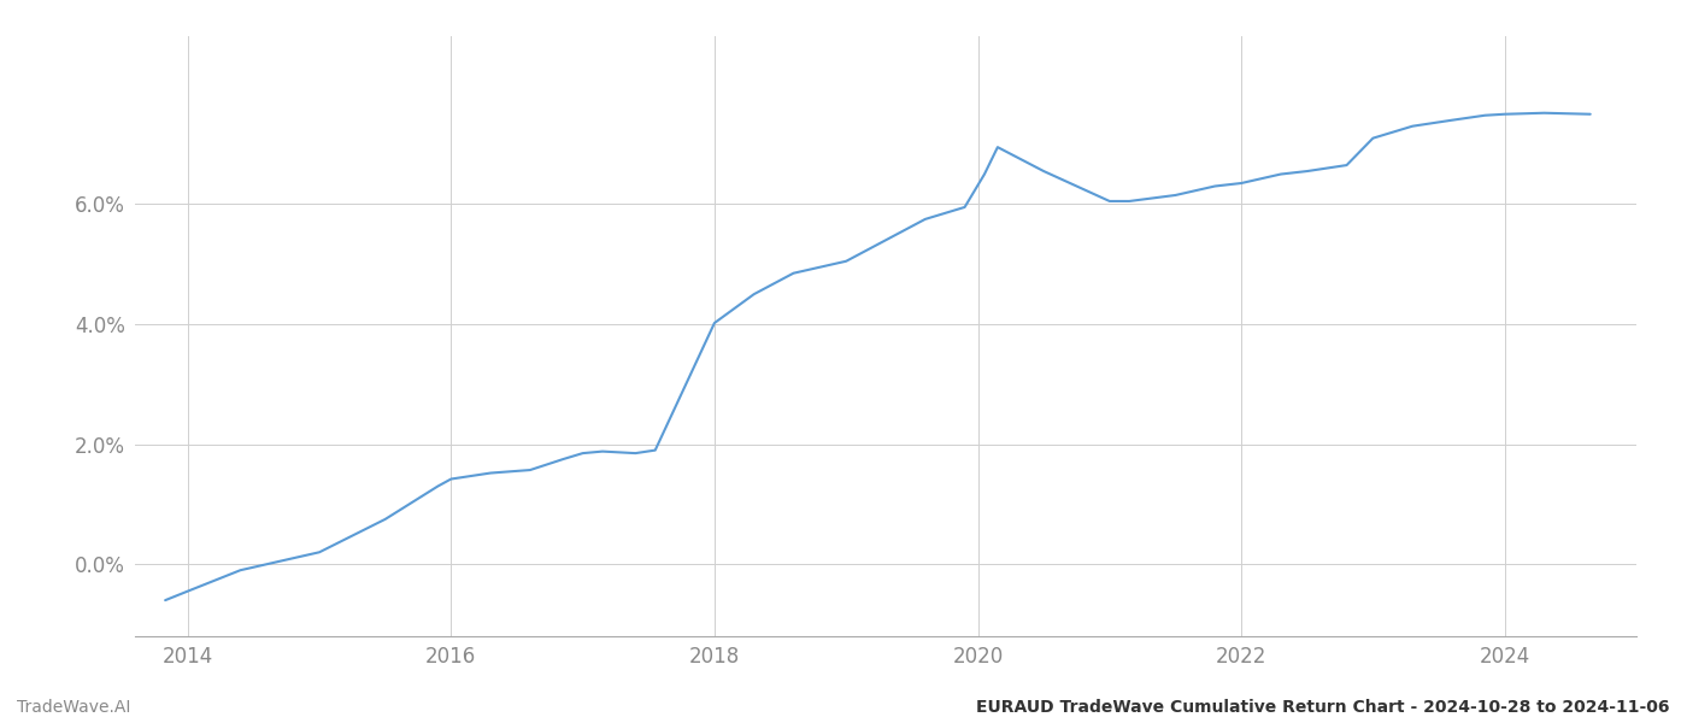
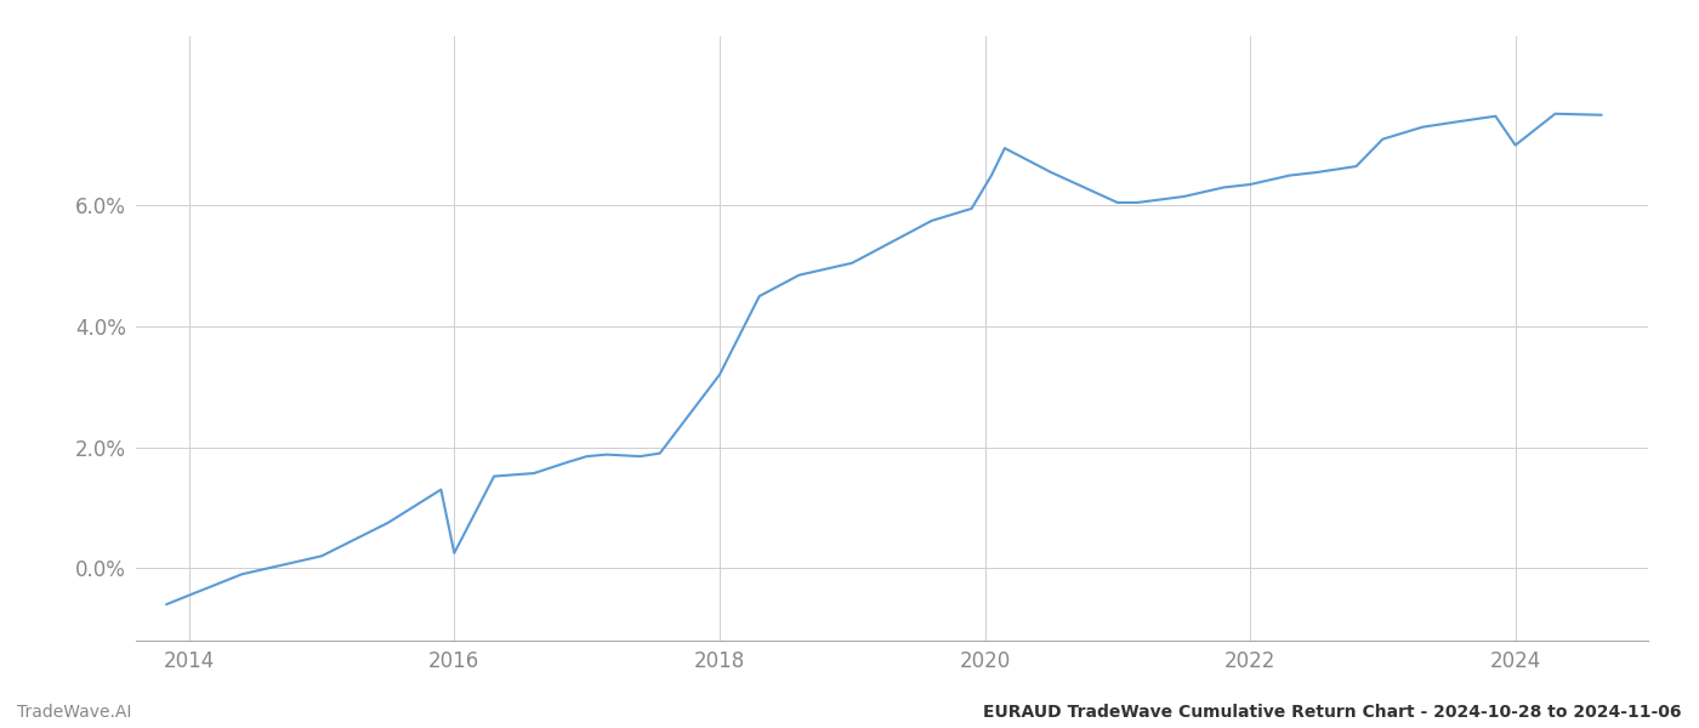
2016: 1.42% -> 0.25%
2018: 4.02% -> 3.20%
2024: 7.50% -> 7.00%
